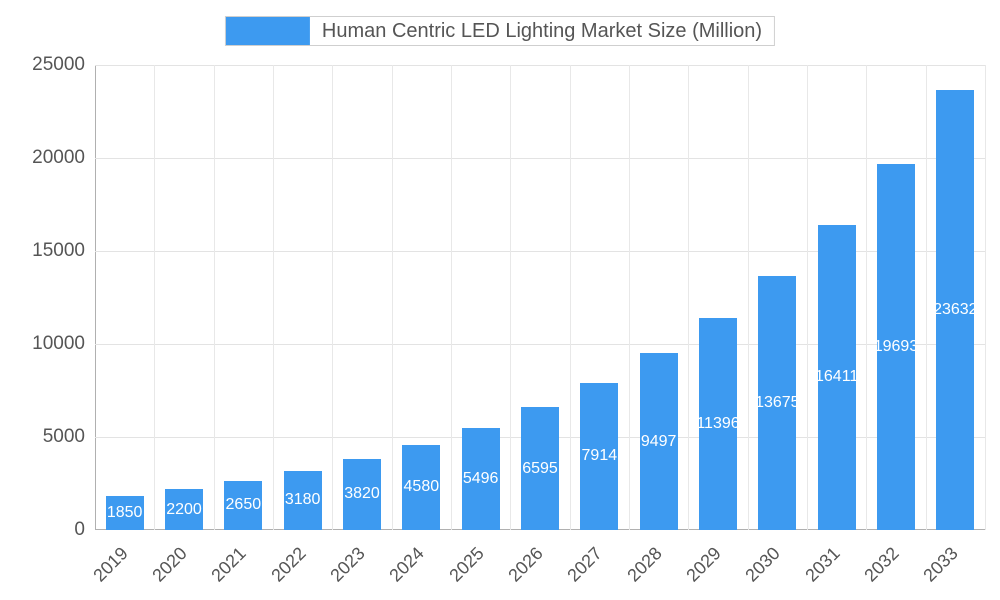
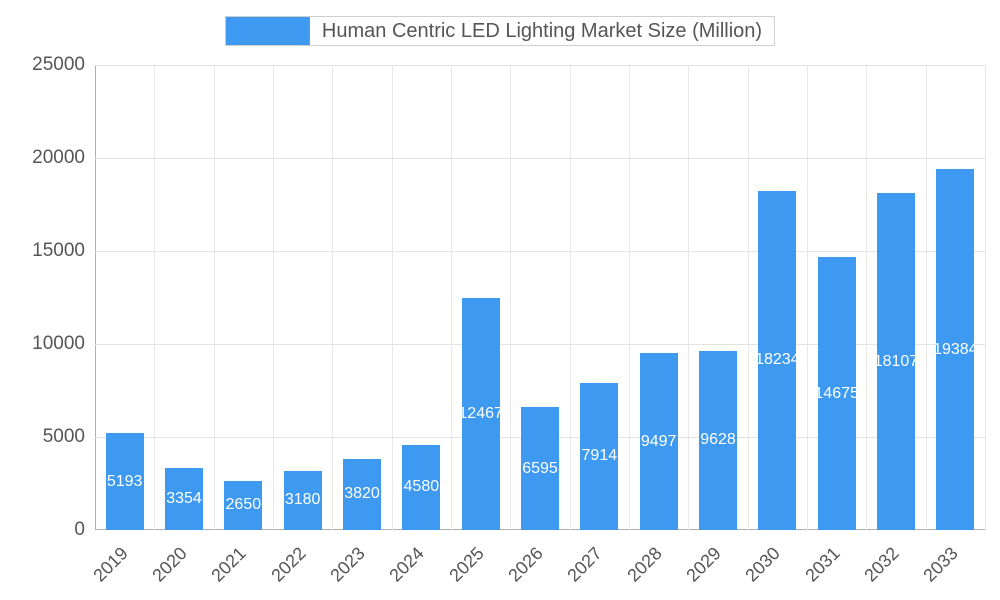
2019: 1850 -> 5193
2020: 2200 -> 3354
2025: 5496 -> 12467
2029: 11396 -> 9628
2030: 13675 -> 18234
2031: 16411 -> 14675
2032: 19693 -> 18107
2033: 23632 -> 19384
